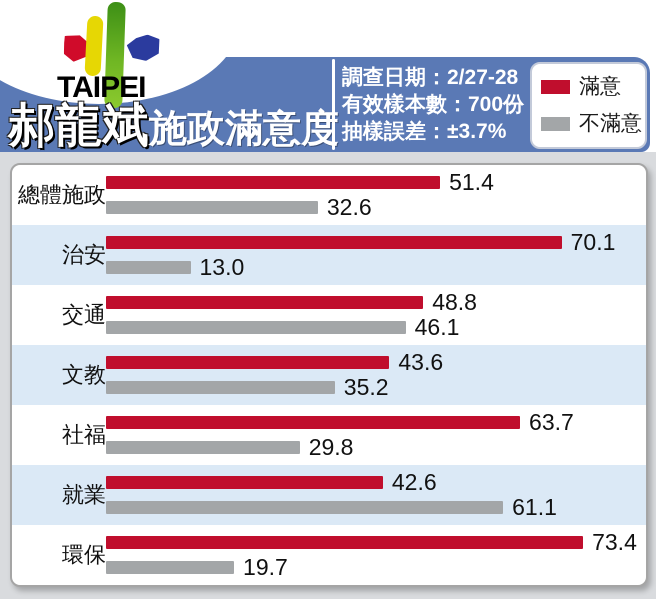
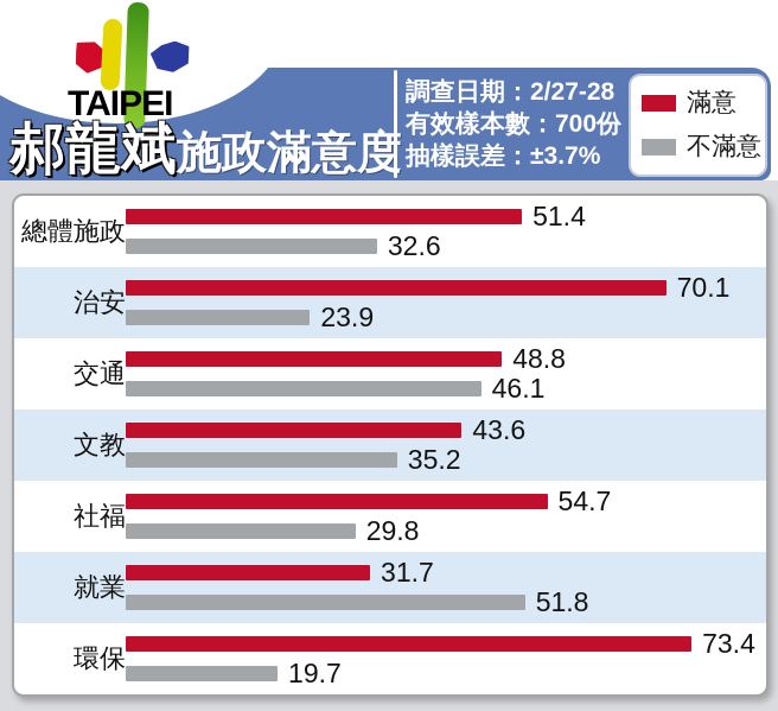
不滿意/治安: 13.0 -> 23.9
滿意/社福: 63.7 -> 54.7
滿意/就業: 42.6 -> 31.7
不滿意/就業: 61.1 -> 51.8
